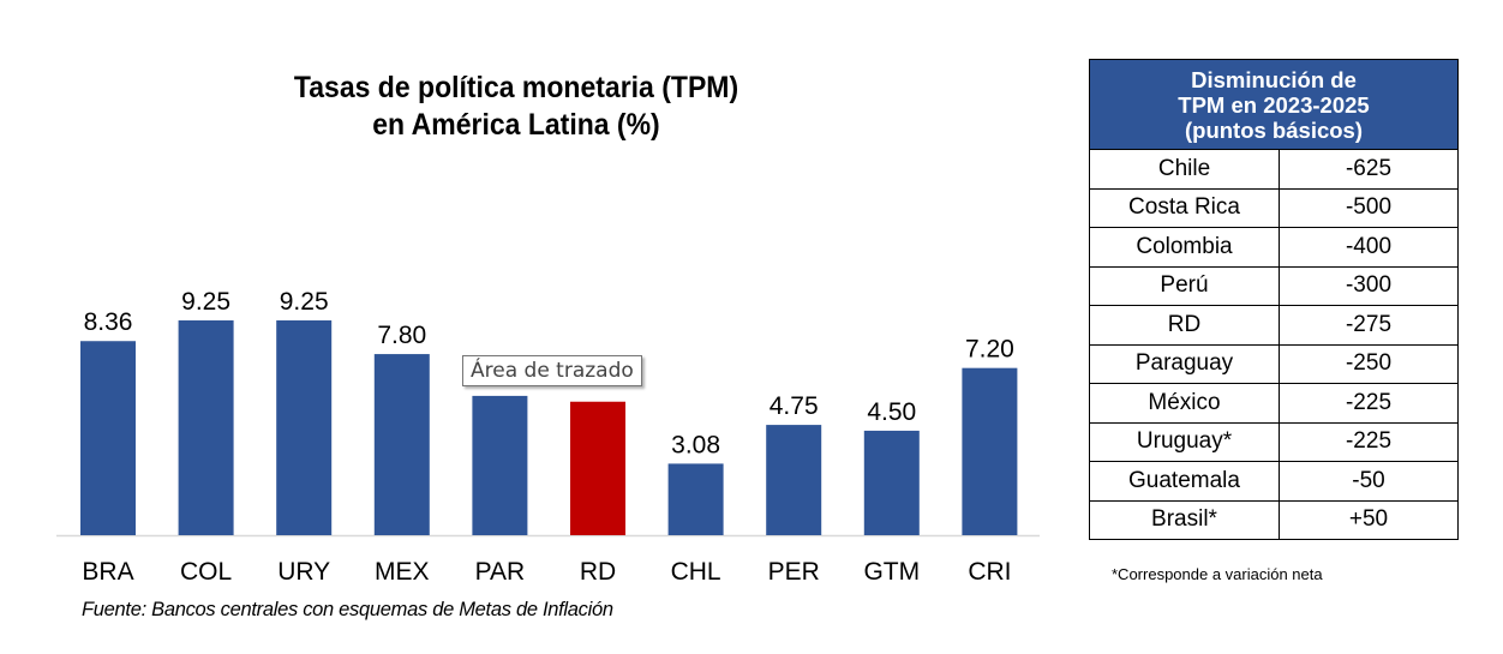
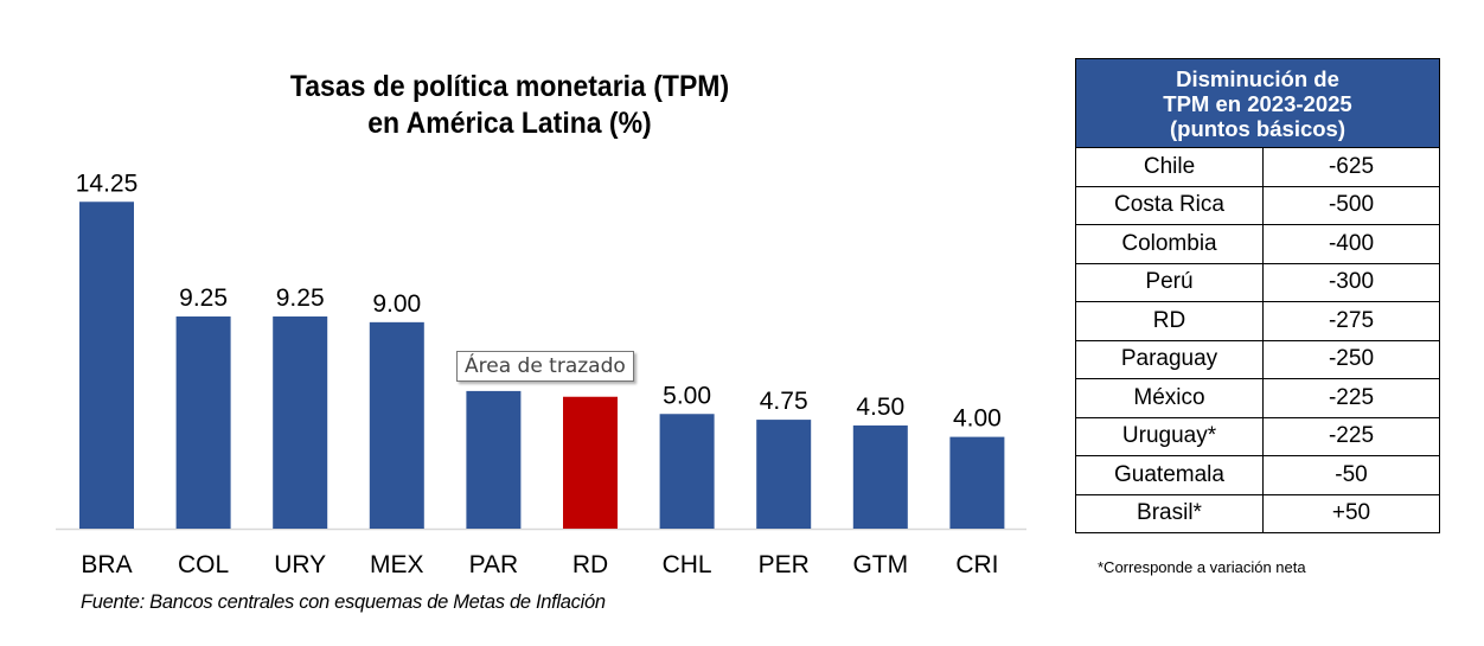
BRA: 8.36 -> 14.25
MEX: 7.80 -> 9.00
CHL: 3.08 -> 5.00
CRI: 7.20 -> 4.00
